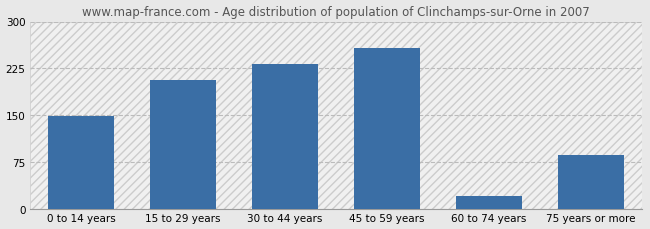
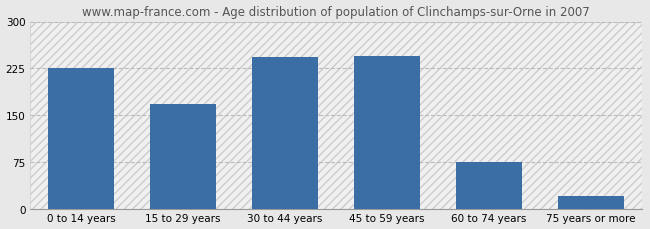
0 to 14 years: 148 -> 225
15 to 29 years: 206 -> 168
30 to 44 years: 232 -> 243
45 to 59 years: 258 -> 245
60 to 74 years: 20 -> 75
75 years or more: 86 -> 20
